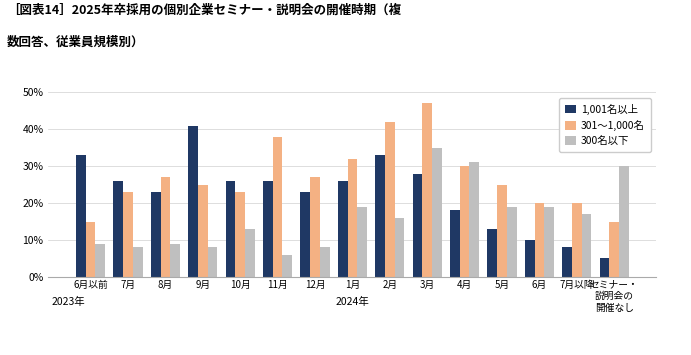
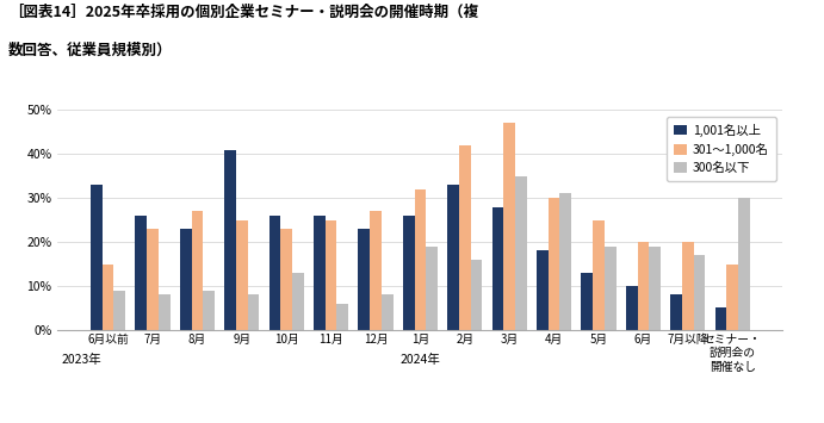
301～1,000名/11月: 38% -> 25%
